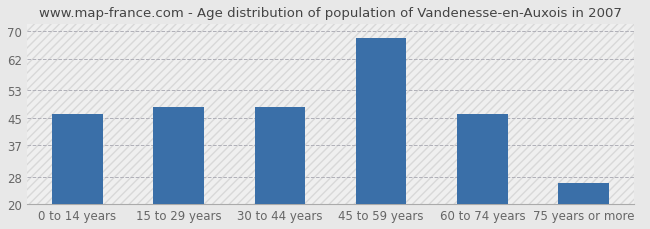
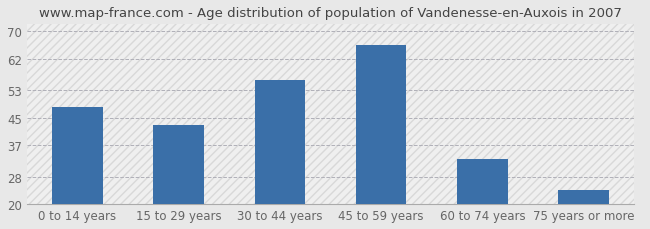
0 to 14 years: 46 -> 48
15 to 29 years: 48 -> 43
30 to 44 years: 48 -> 56
45 to 59 years: 68 -> 66
60 to 74 years: 46 -> 33
75 years or more: 26 -> 24
